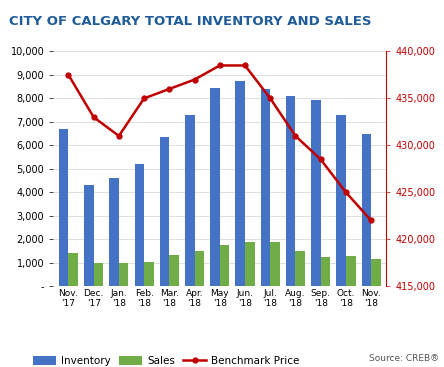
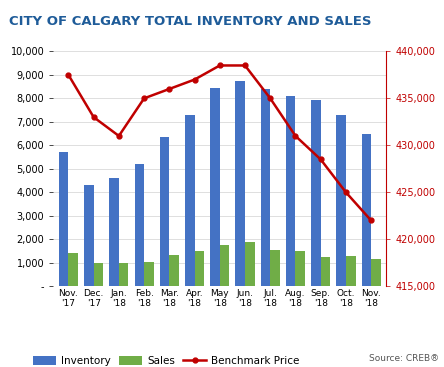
Inventory/Nov. '17: 6,700 -> 5,700
Sales/Jul. '18: 1,900 -> 1,550
